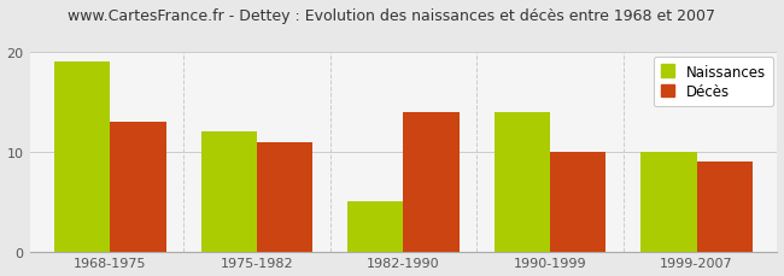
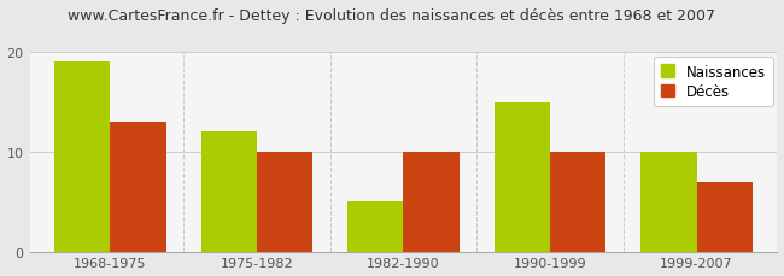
Décès/1975-1982: 11 -> 10
Décès/1982-1990: 14 -> 10
Naissances/1990-1999: 14 -> 15
Décès/1999-2007: 9 -> 7
